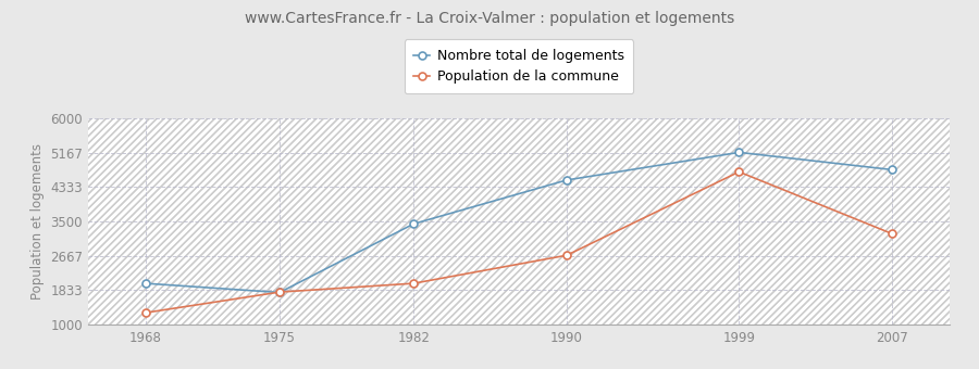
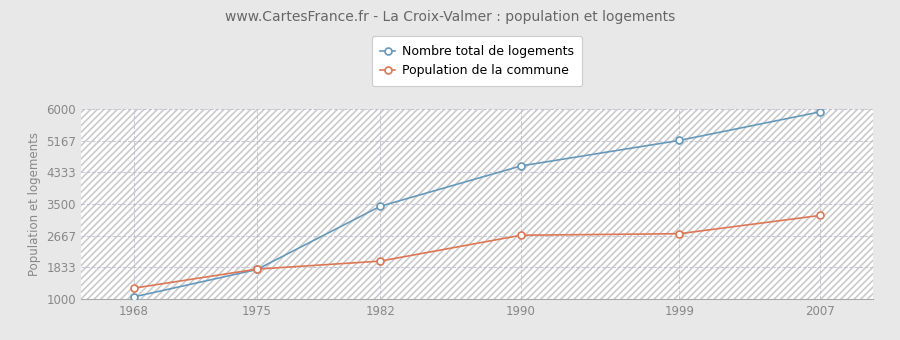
Nombre total de logements/1968: 2000 -> 1060
Population de la commune/1999: 4700 -> 2720
Nombre total de logements/2007: 4750 -> 5920
